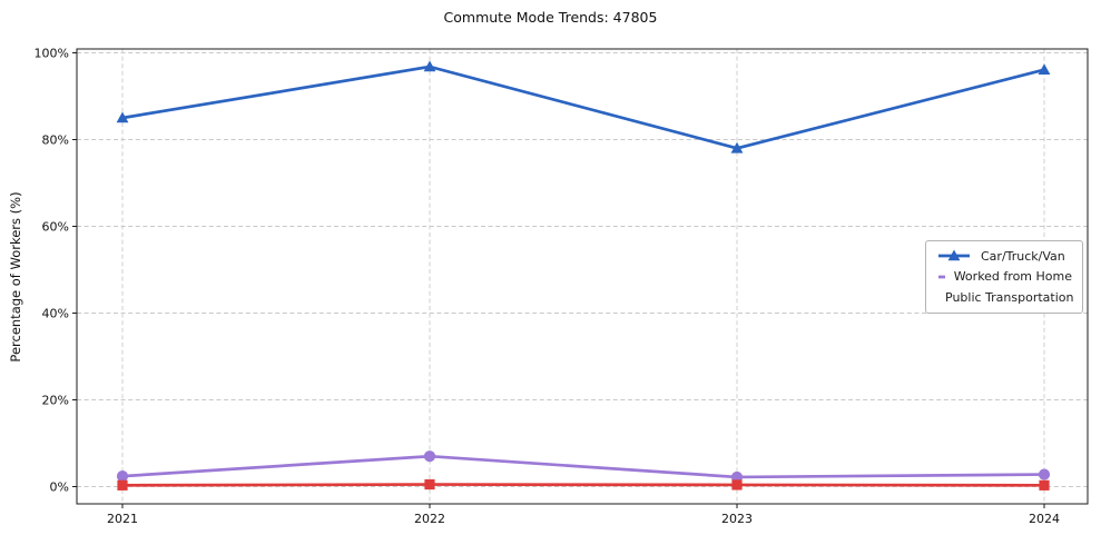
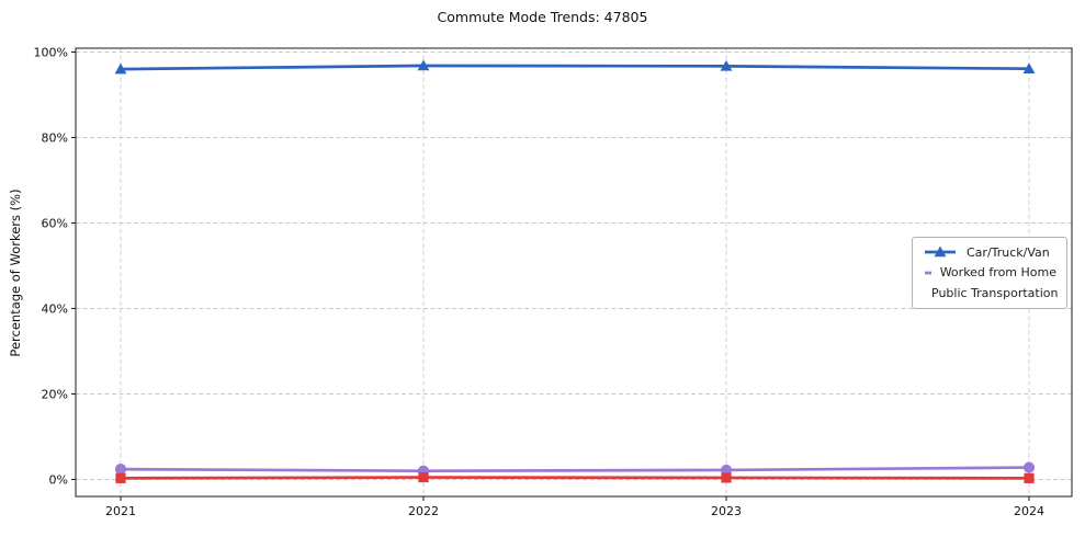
Car/Truck/Van/2021: 85% -> 96%
Worked from Home/2022: 7% -> 2%
Car/Truck/Van/2023: 78% -> 97%
